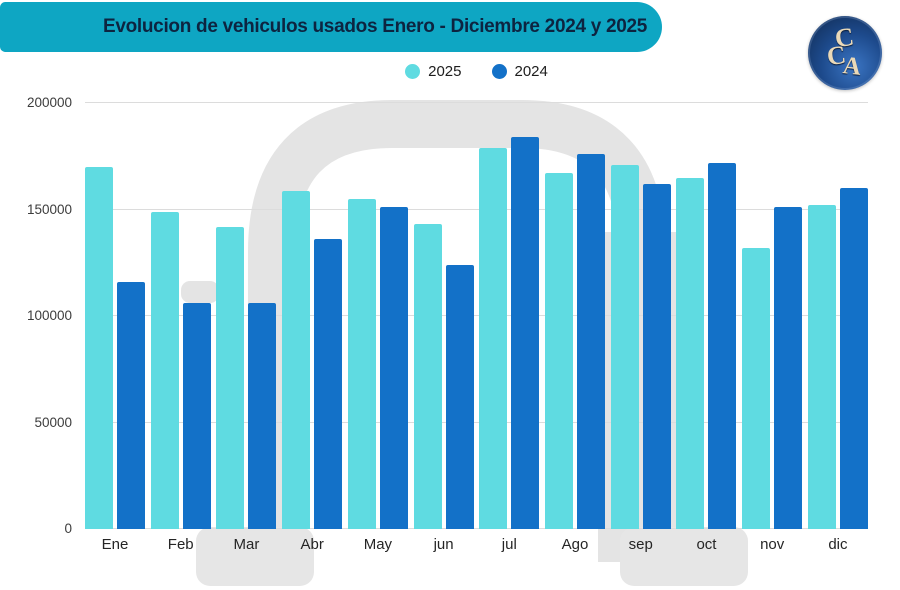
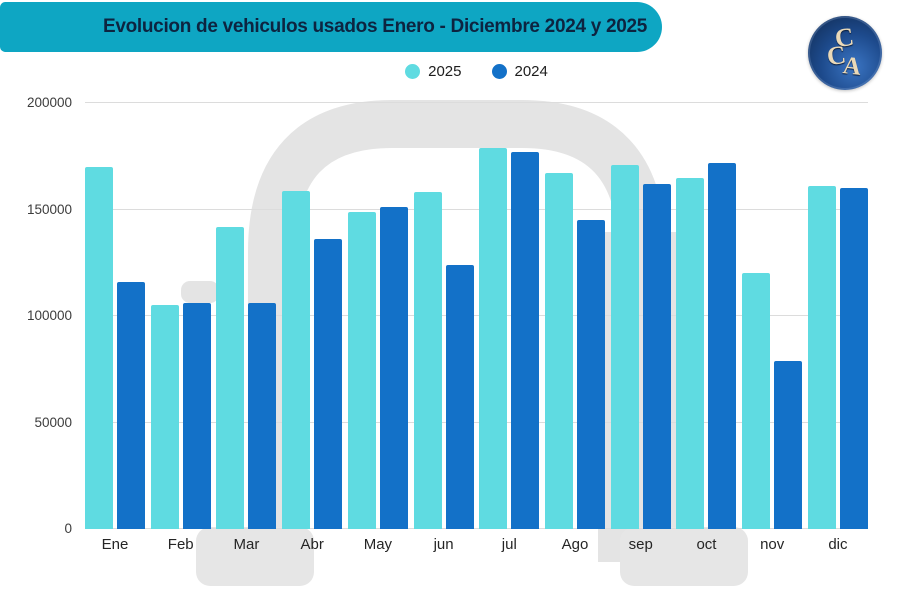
2025/Feb: 149000 -> 105000
2025/May: 155000 -> 149000
2025/jun: 143000 -> 158000
2024/jul: 184000 -> 177000
2024/Ago: 176000 -> 145000
2025/nov: 132000 -> 120000
2024/nov: 151000 -> 79000
2025/dic: 152000 -> 161000
